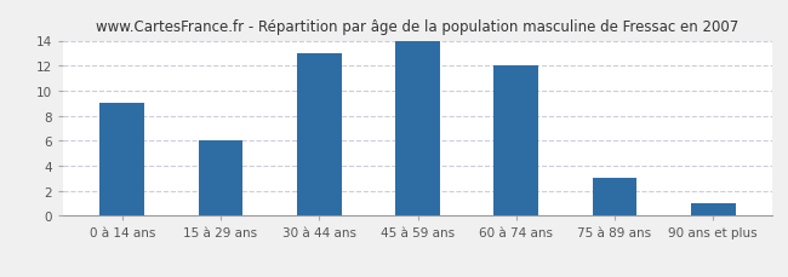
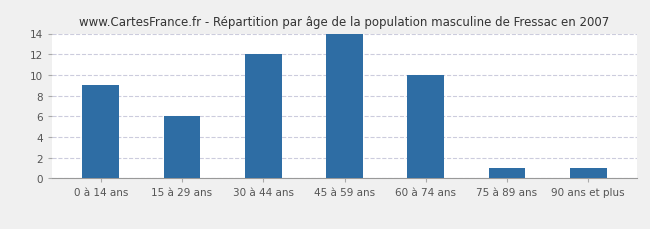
30 à 44 ans: 13 -> 12
60 à 74 ans: 12 -> 10
75 à 89 ans: 3 -> 1
